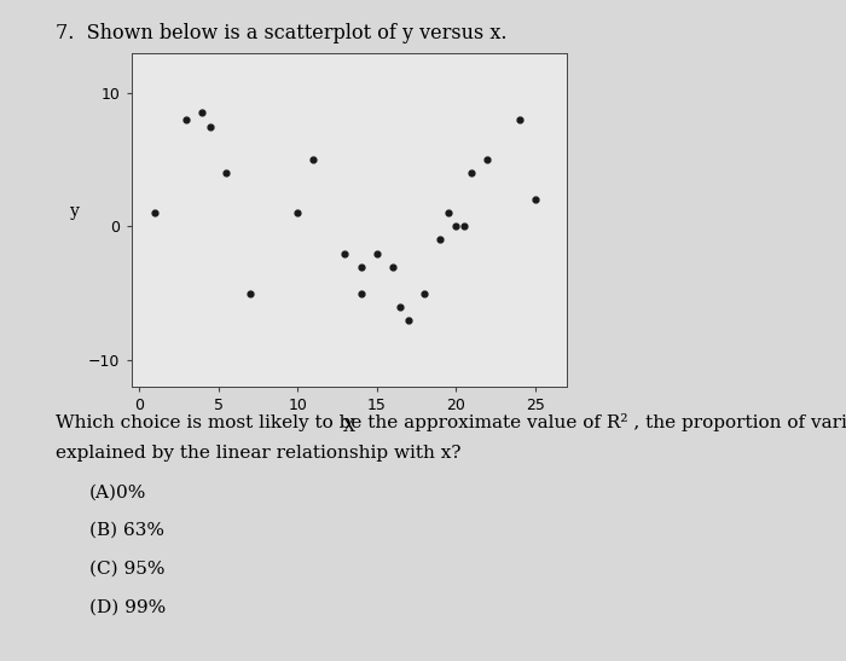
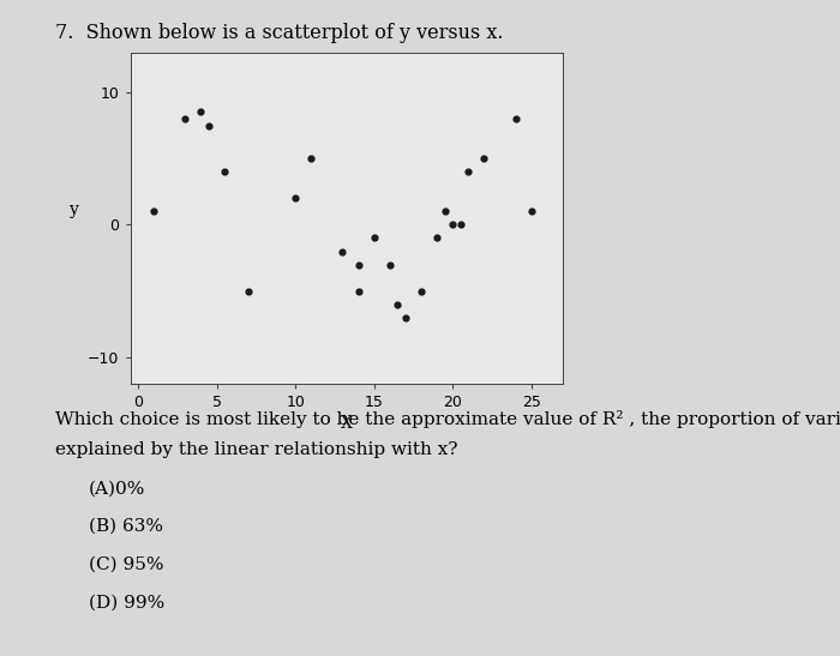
10: 1.0 -> 2.0
15: -2.0 -> -1.0
25: 2.0 -> 1.0
